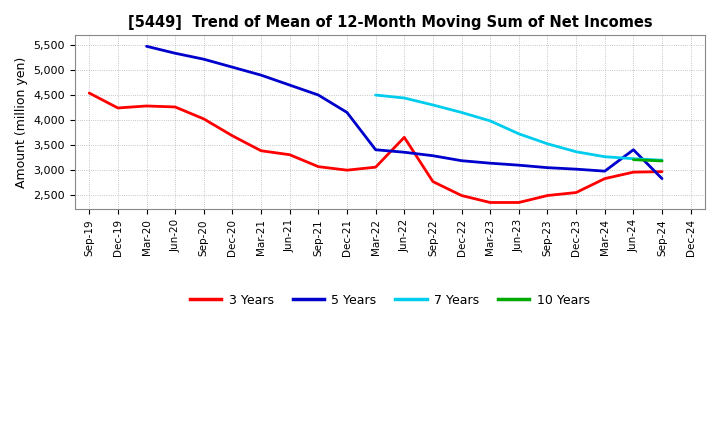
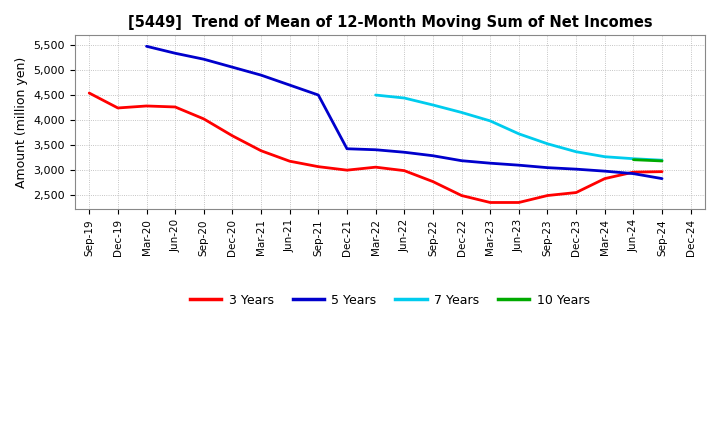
3 Years/Jun-21: 3,300 -> 3,170
5 Years/Dec-21: 4,150 -> 3,420
3 Years/Jun-22: 3,650 -> 2,980
5 Years/Jun-24: 3,400 -> 2,920
